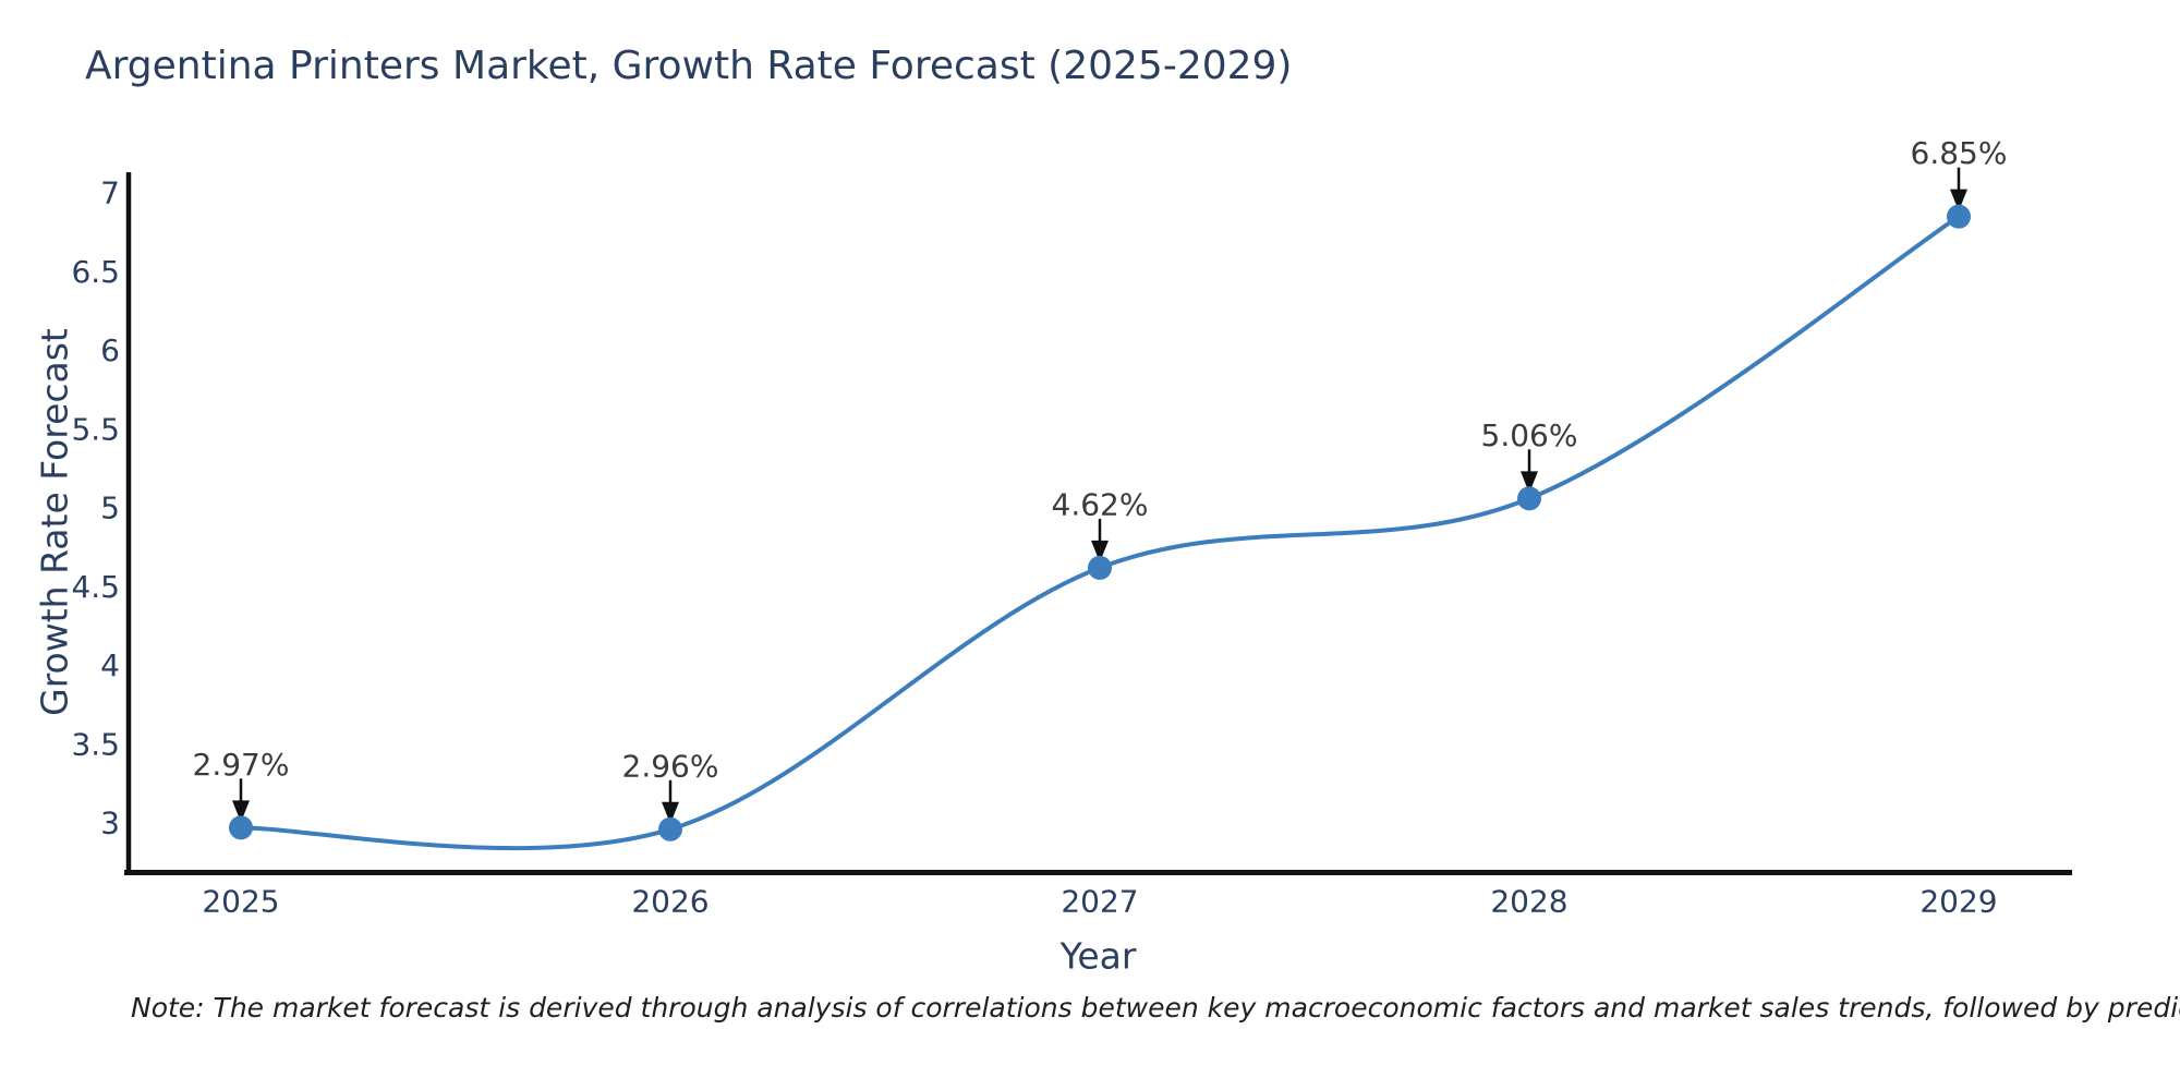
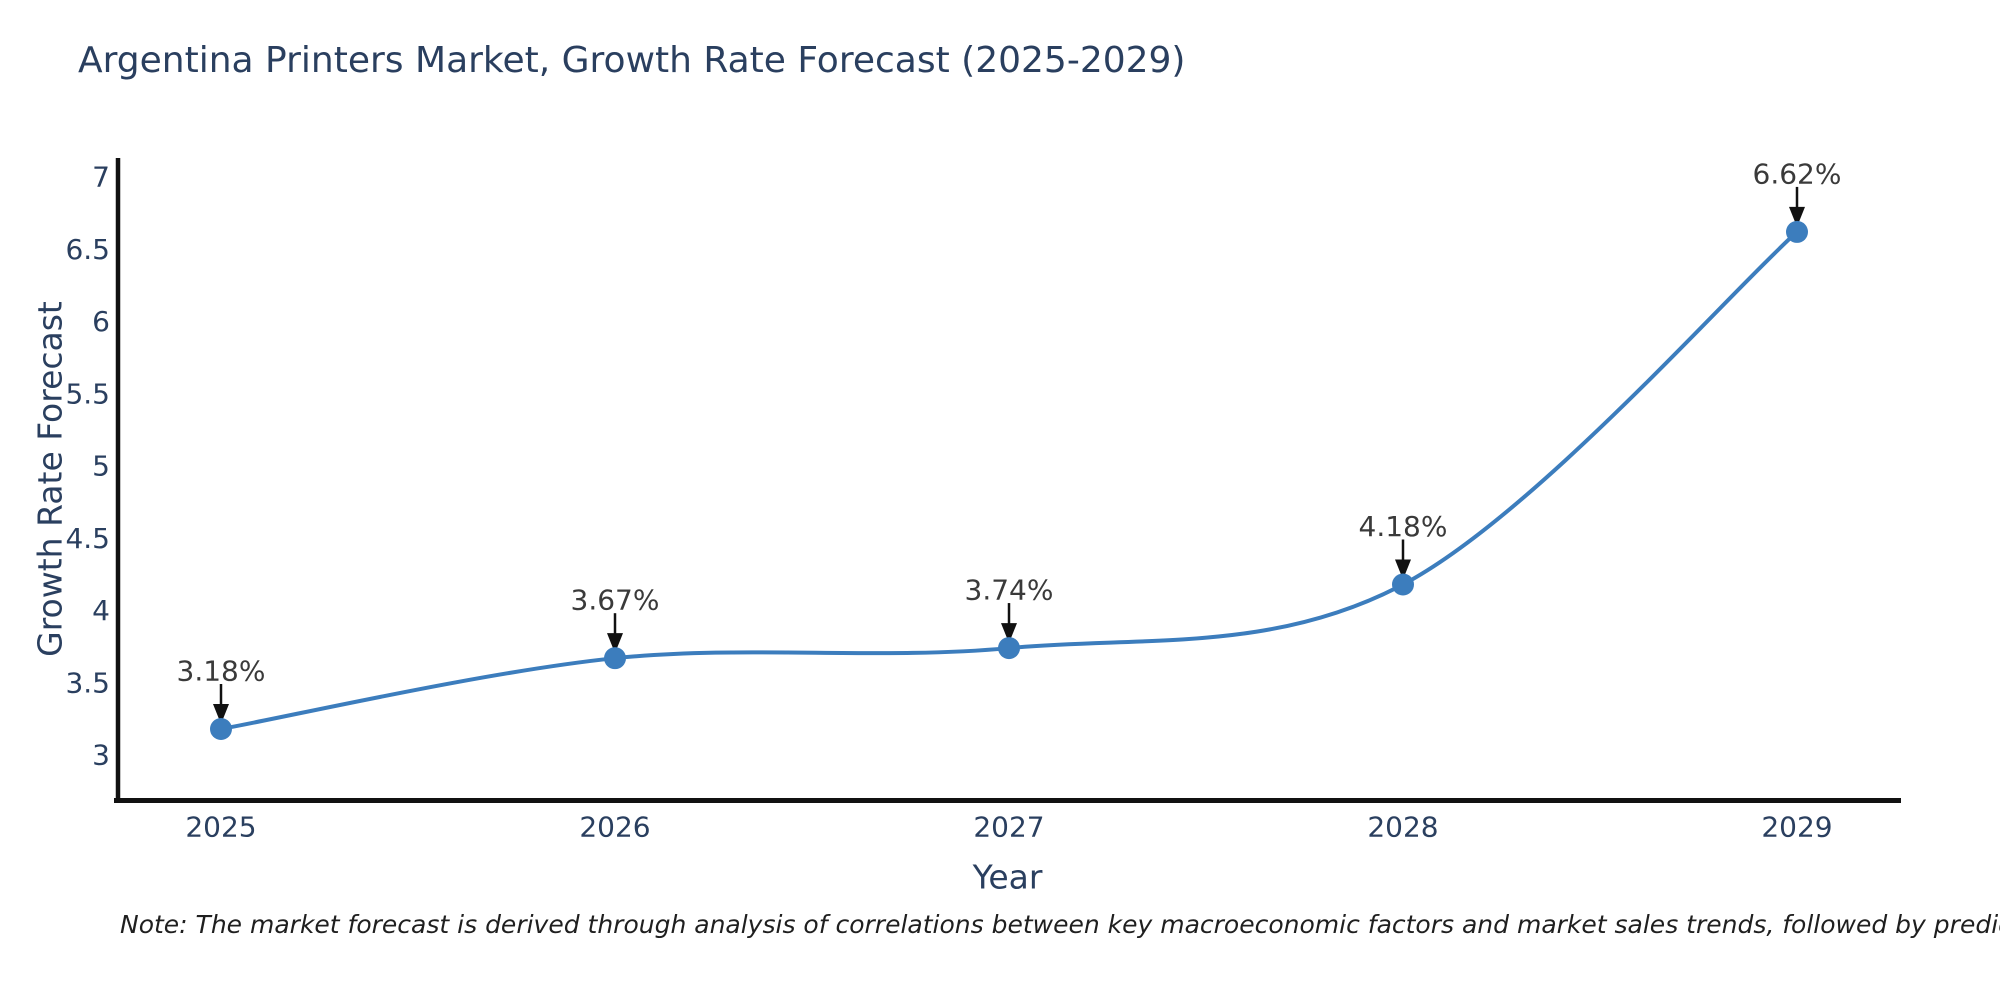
2025: 2.97% -> 3.18%
2026: 2.96% -> 3.67%
2027: 4.62% -> 3.74%
2028: 5.06% -> 4.18%
2029: 6.85% -> 6.62%
